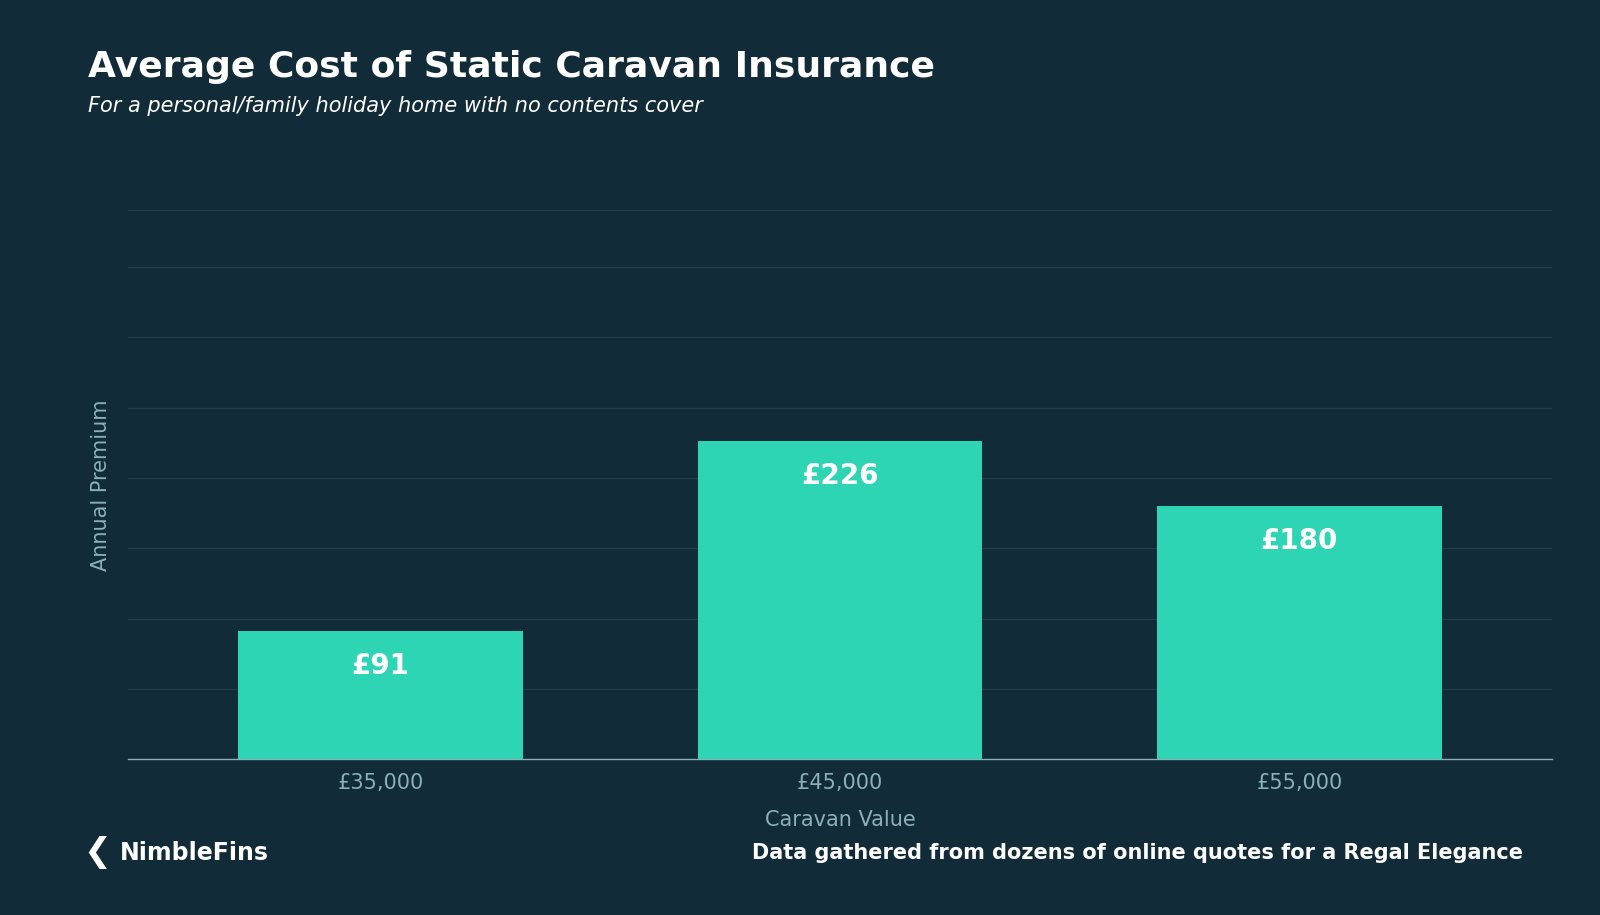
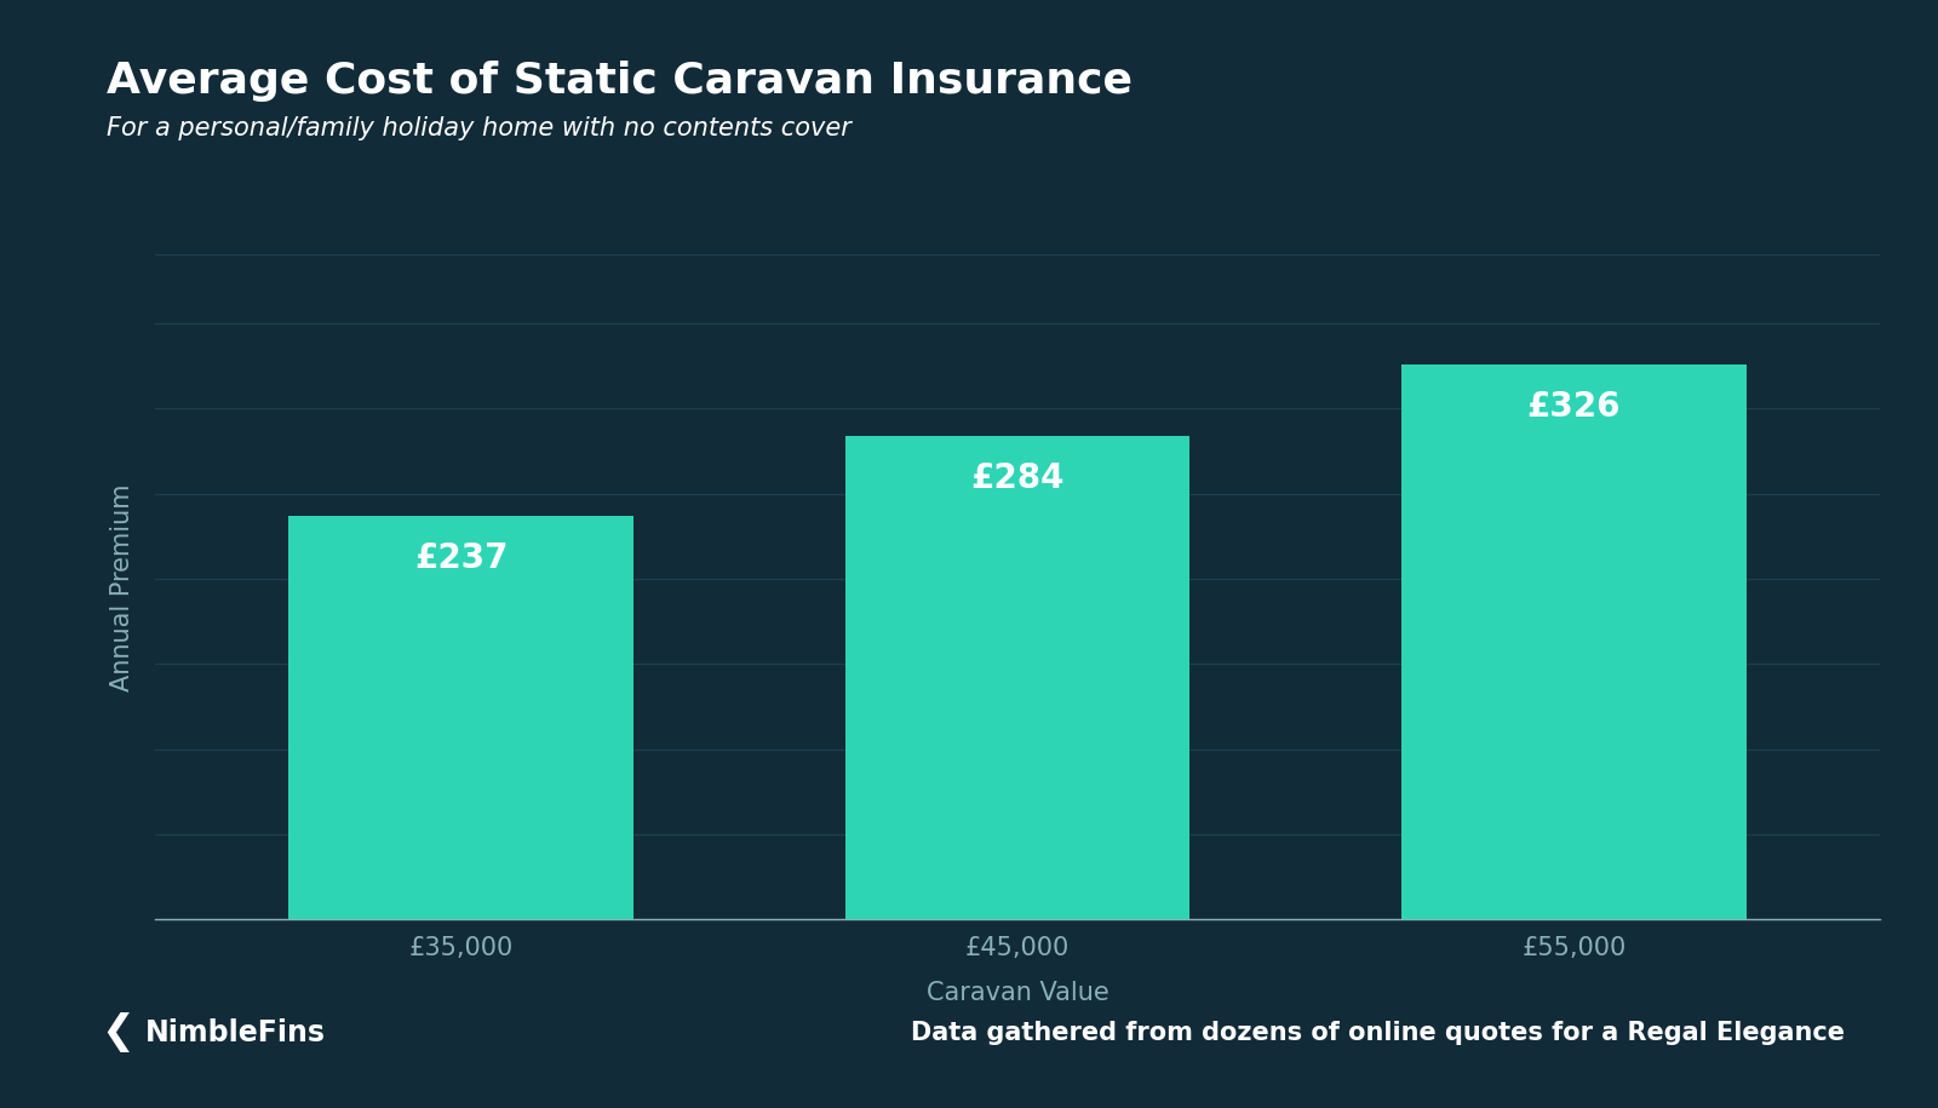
£35,000: £91 -> £237
£45,000: £226 -> £284
£55,000: £180 -> £326
